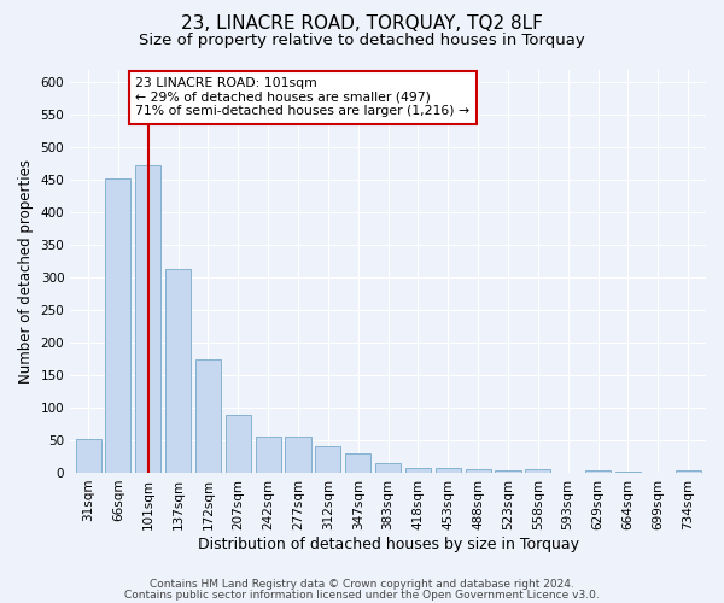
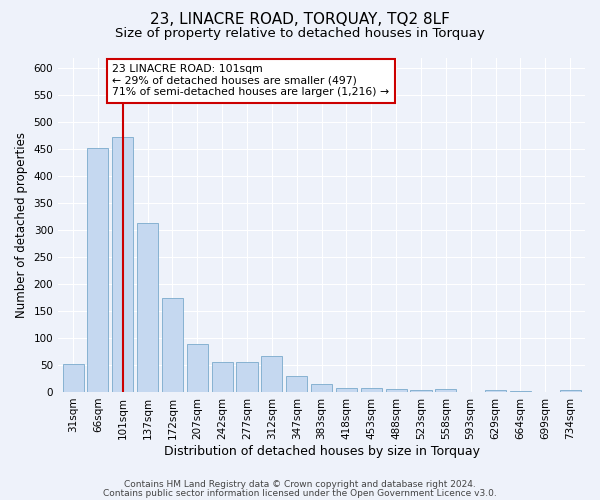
312sqm: 40 -> 66
